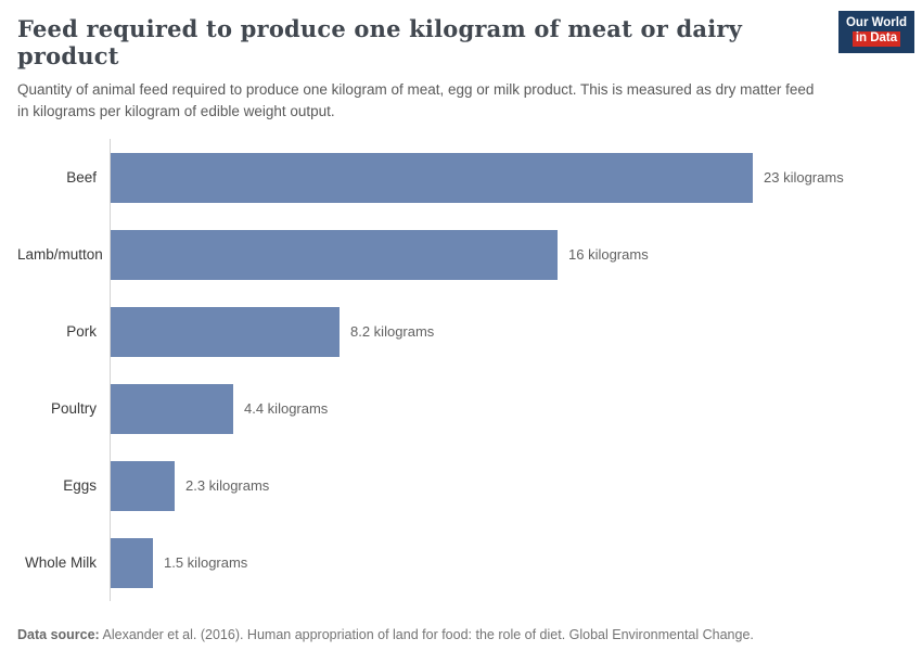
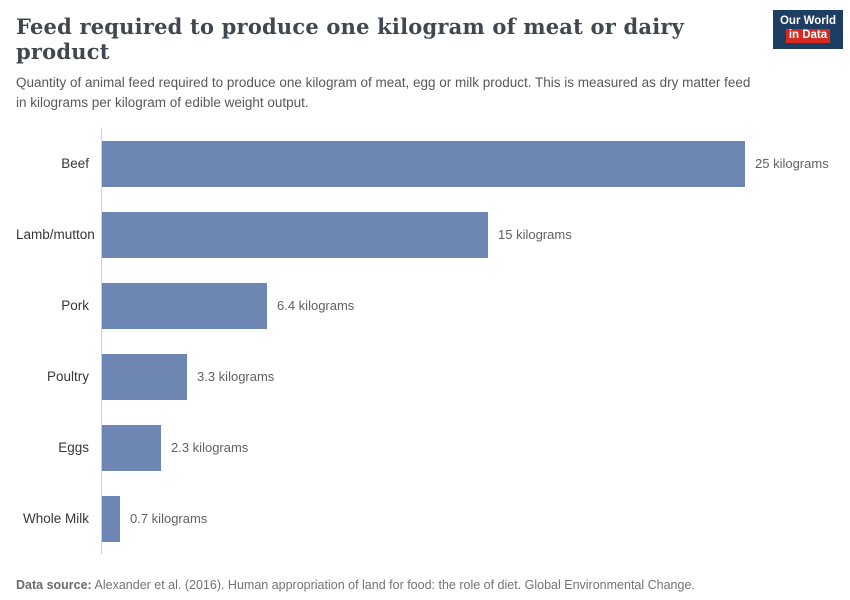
Beef: 23 -> 25
Lamb/mutton: 16 -> 15
Pork: 8.2 -> 6.4
Poultry: 4.4 -> 3.3
Whole Milk: 1.5 -> 0.7
